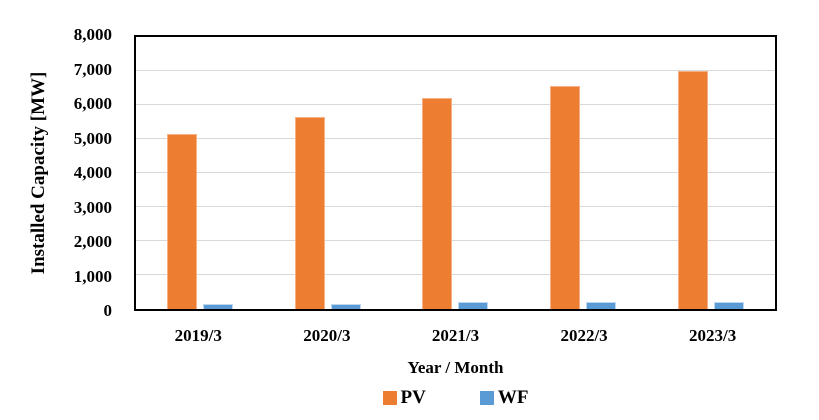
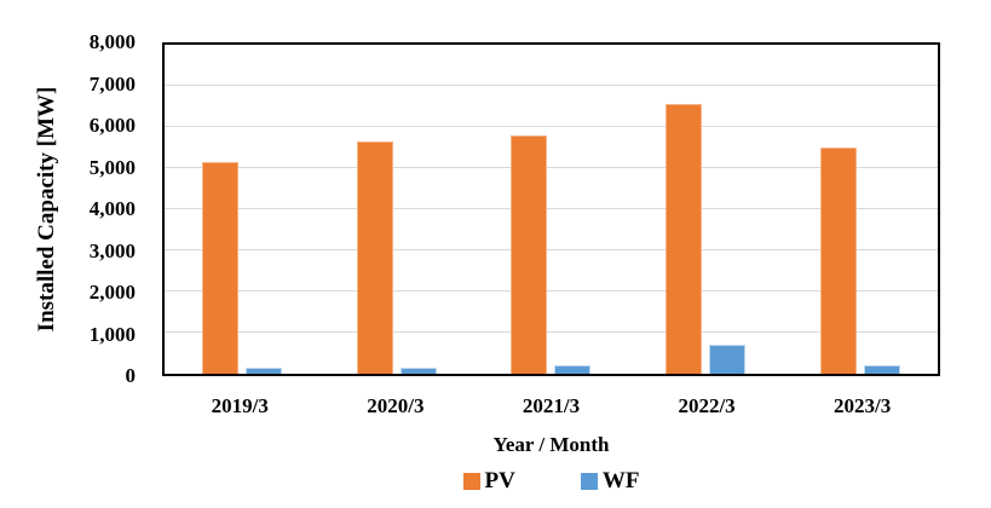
PV/2021/3: 6200 -> 5800
WF/2022/3: 200 -> 700
PV/2023/3: 7000 -> 5500
